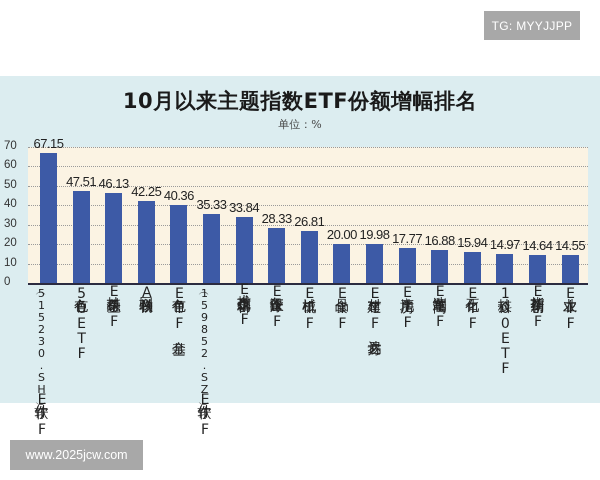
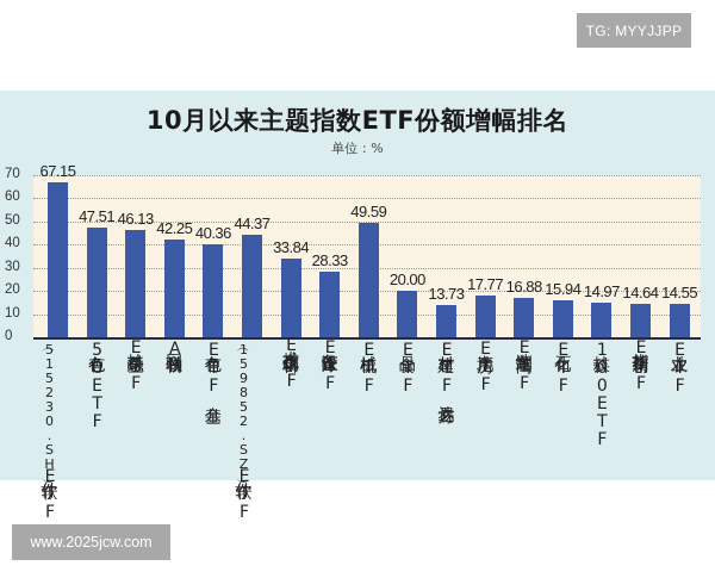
软件ETF（159852.SZ）: 35.33 -> 44.37
机械ETF: 26.81 -> 49.59
建材ETF易方达: 19.98 -> 13.73
